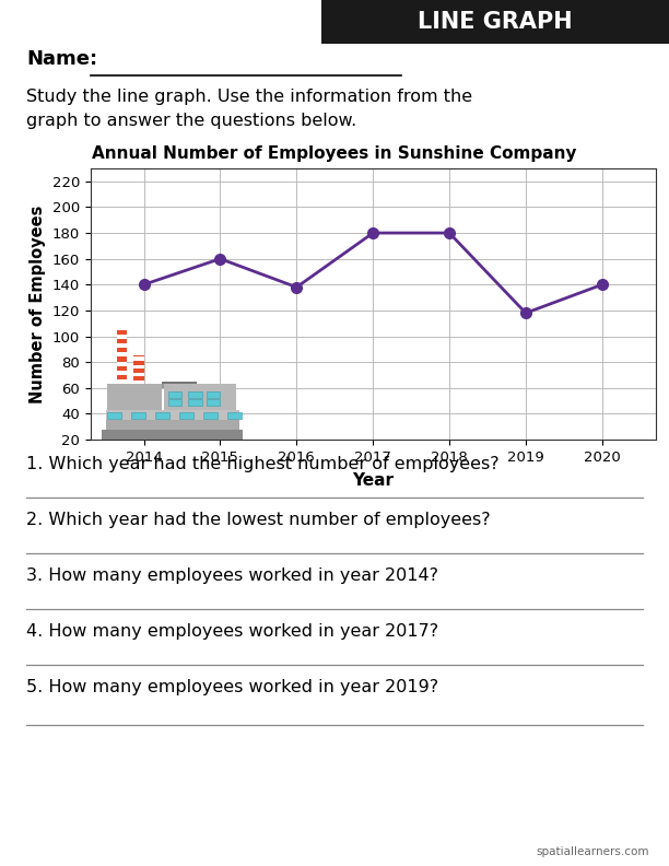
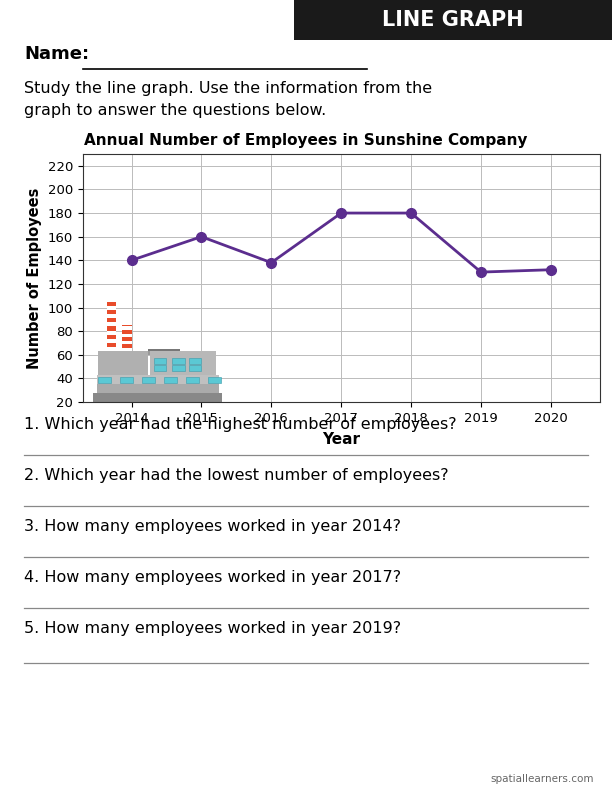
2019: 118 -> 130
2020: 140 -> 132
